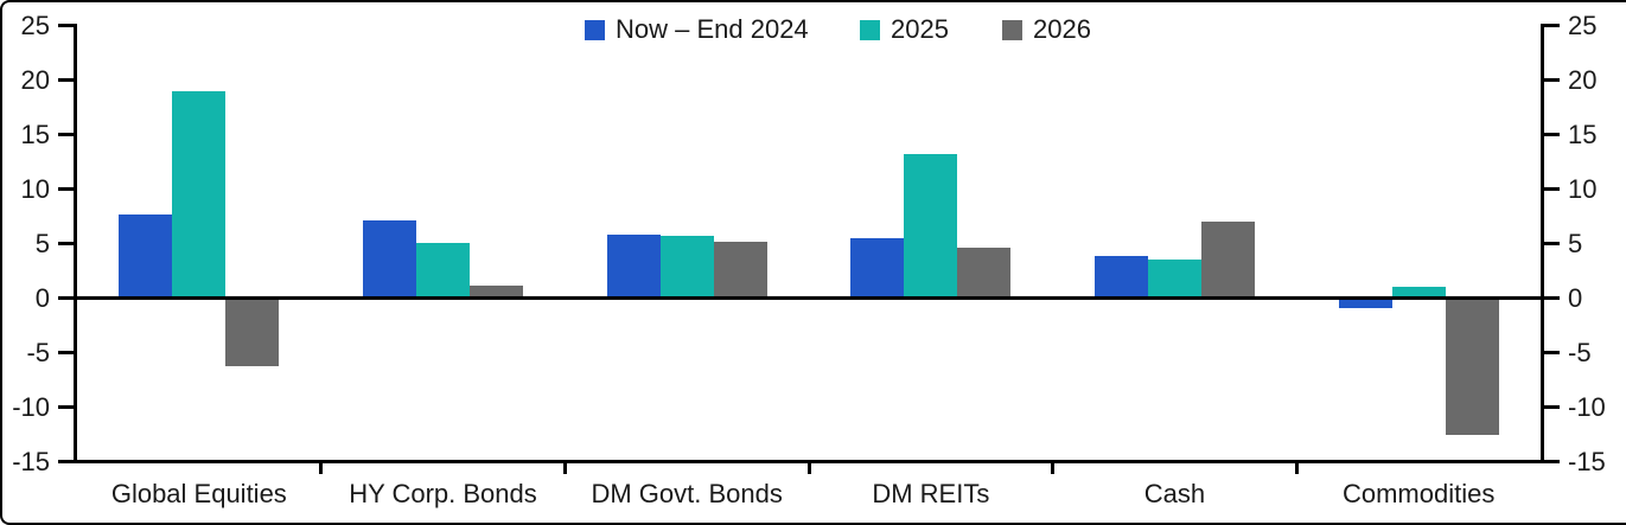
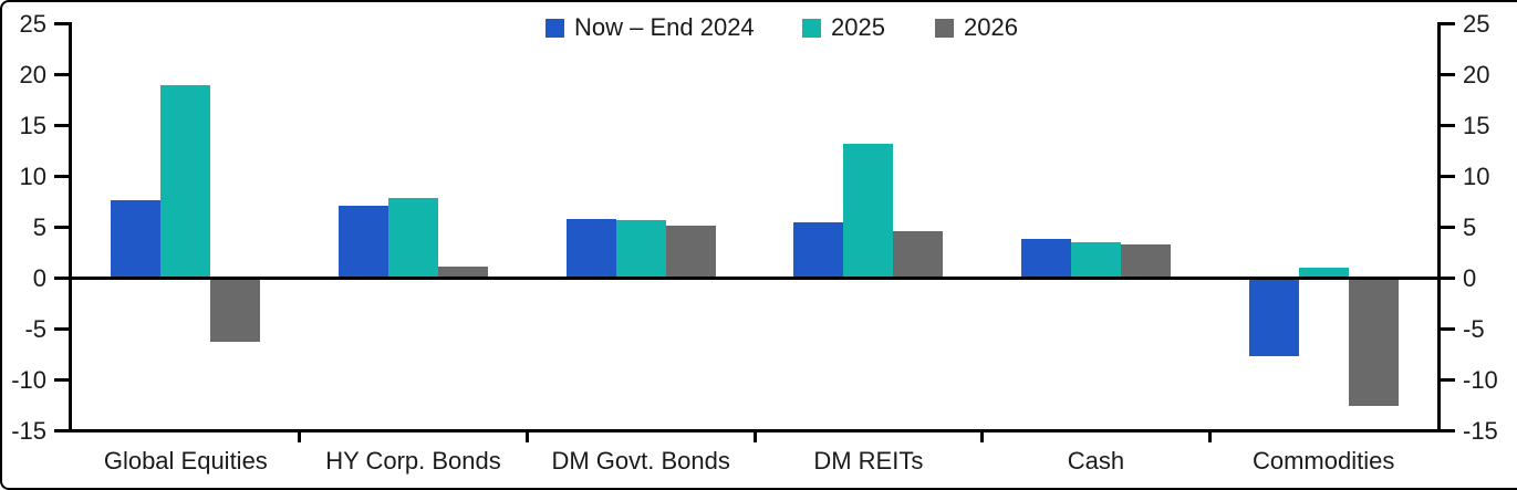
2025/HY Corp. Bonds: 5 -> 8
2026/Cash: 7 -> 3
Now – End 2024/Commodities: -1 -> -8
